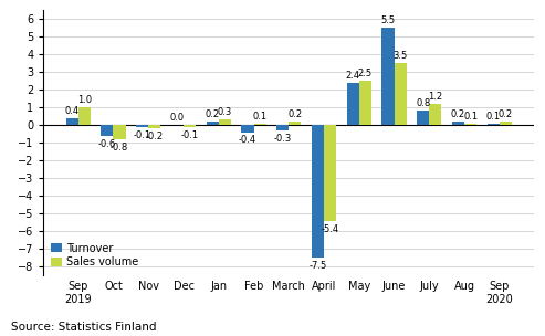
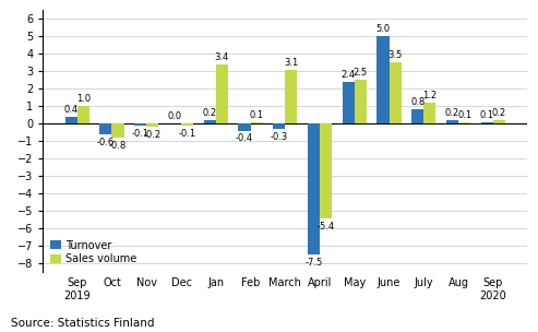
Sales volume/Jan: 0.3 -> 3.4
Sales volume/March: 0.2 -> 3.1
Turnover/June: 5.5 -> 5.0
